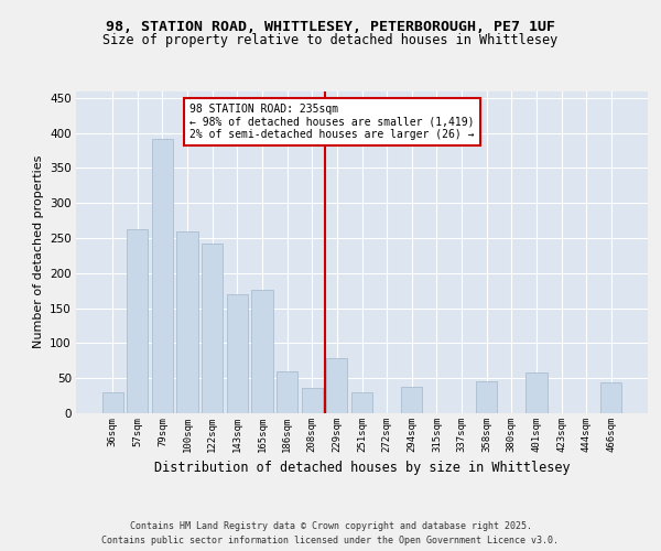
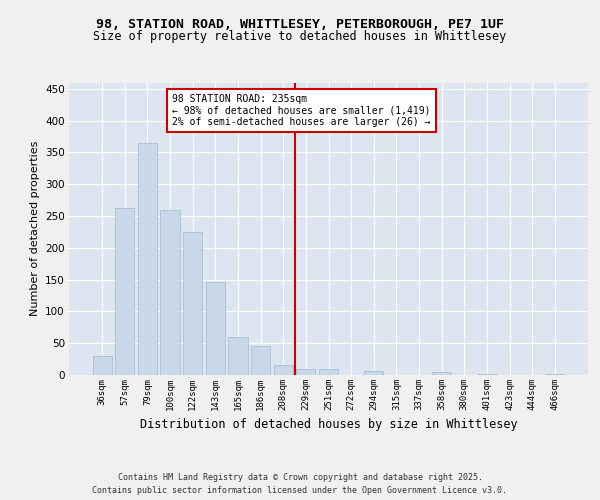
79sqm: 392 -> 365
122sqm: 242 -> 225
143sqm: 170 -> 147
165sqm: 176 -> 60
186sqm: 60 -> 45
208sqm: 36 -> 16
229sqm: 78 -> 10
251sqm: 30 -> 10
294sqm: 38 -> 6
358sqm: 46 -> 5
401sqm: 58 -> 1
466sqm: 44 -> 1
